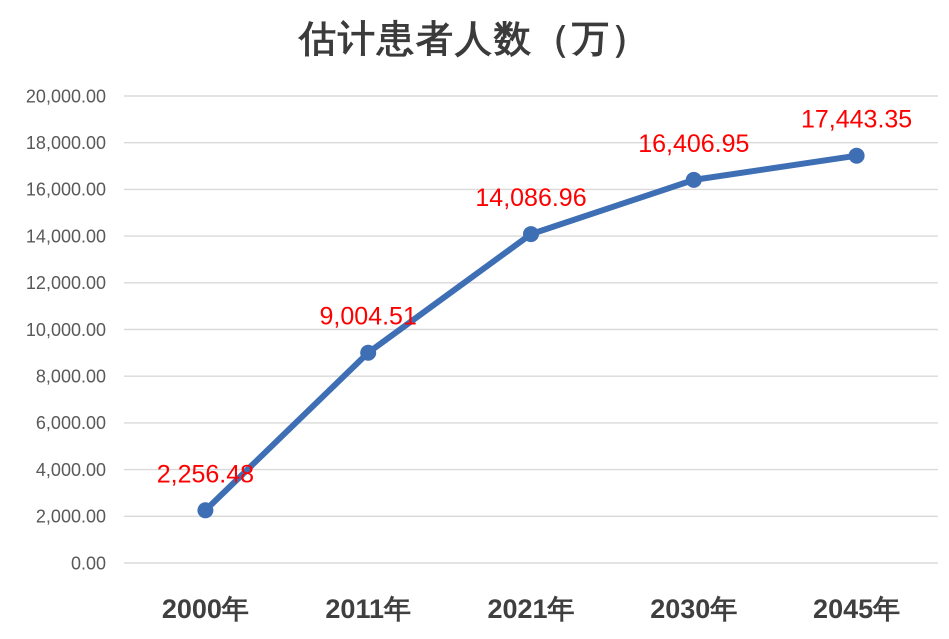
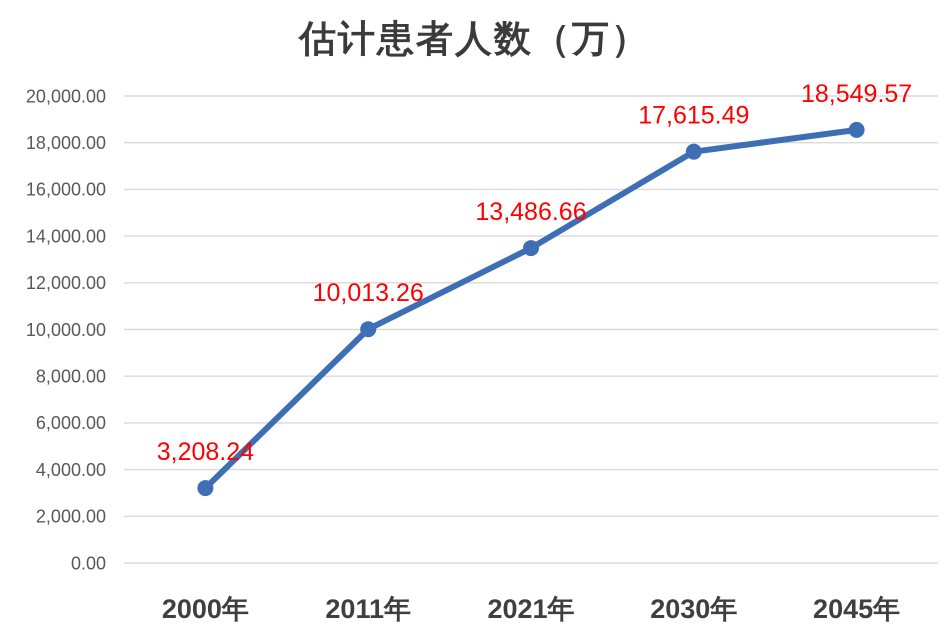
2000年: 2,256.48 -> 3,208.24
2011年: 9,004.51 -> 10,013.26
2021年: 14,086.96 -> 13,486.66
2030年: 16,406.95 -> 17,615.49
2045年: 17,443.35 -> 18,549.57
